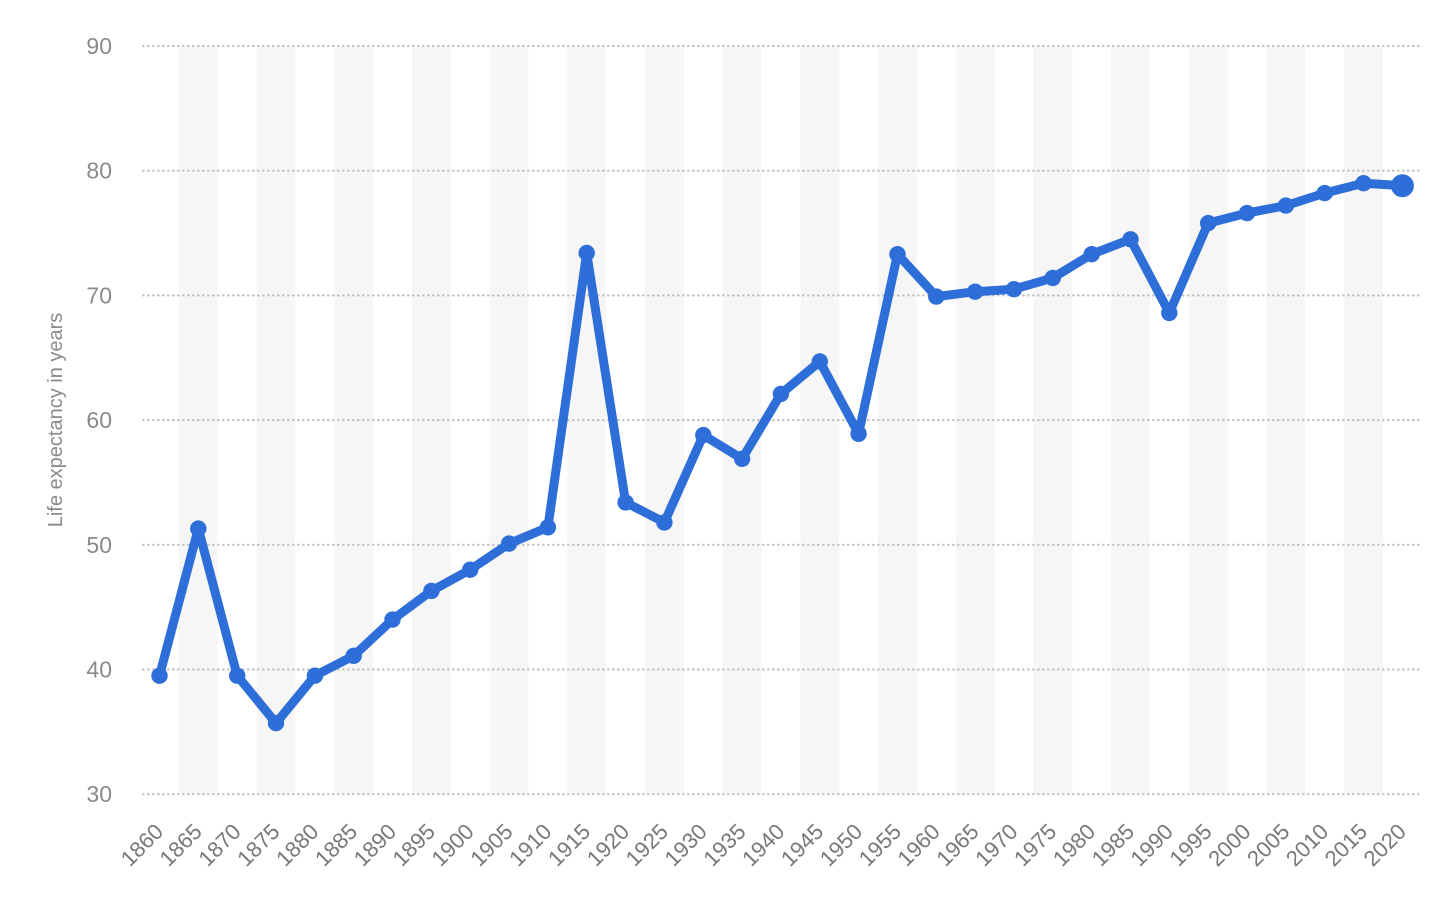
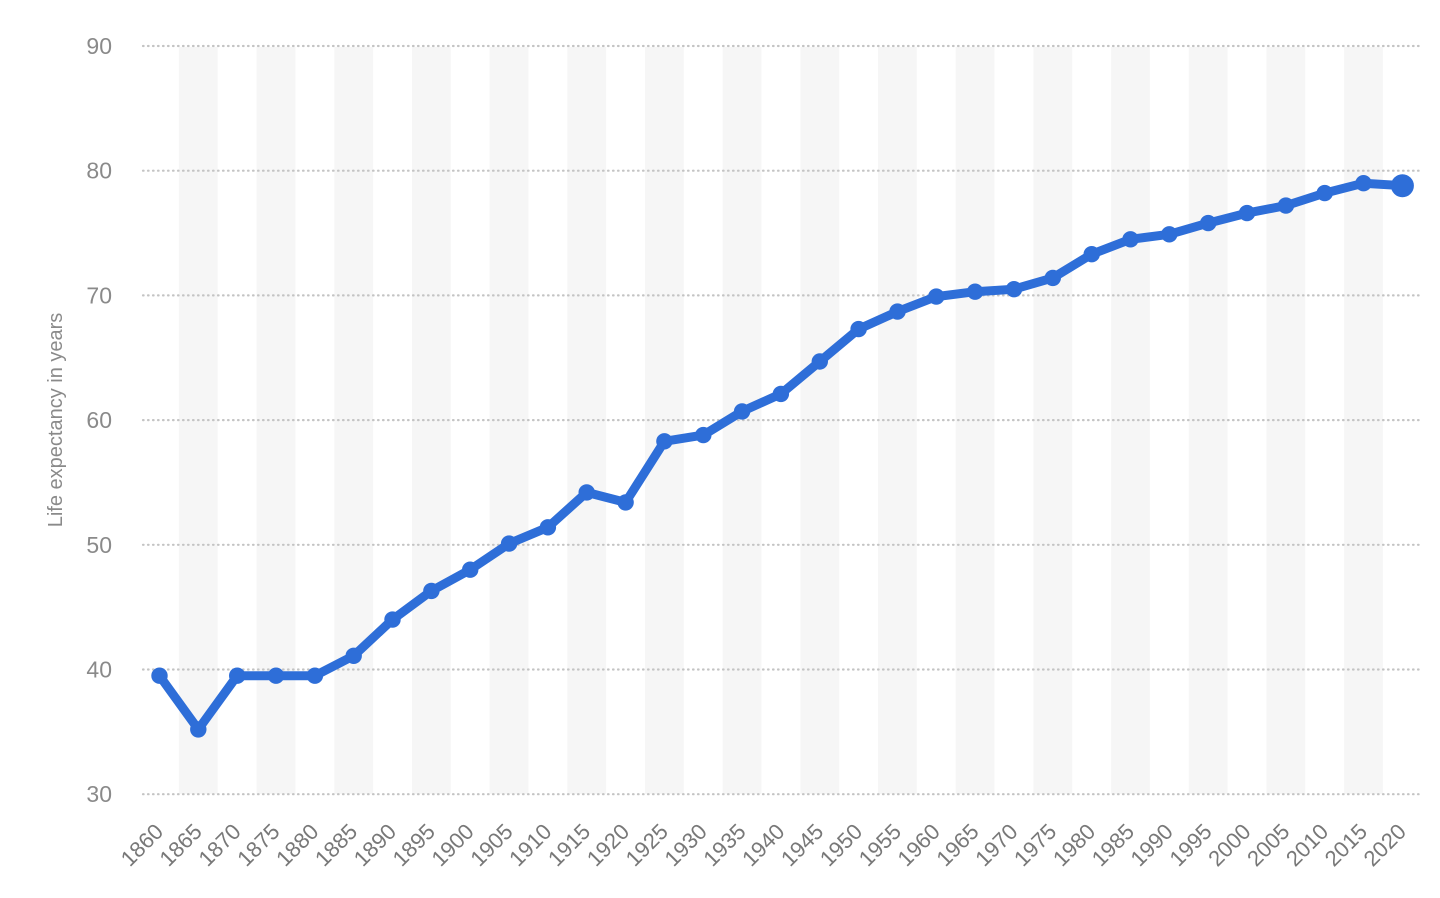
1865: 51.3 -> 35.2
1875: 35.7 -> 39.5
1915: 73.4 -> 54.2
1925: 51.8 -> 58.3
1935: 56.9 -> 60.7
1950: 58.9 -> 67.3
1955: 73.3 -> 68.7
1990: 68.6 -> 74.9
